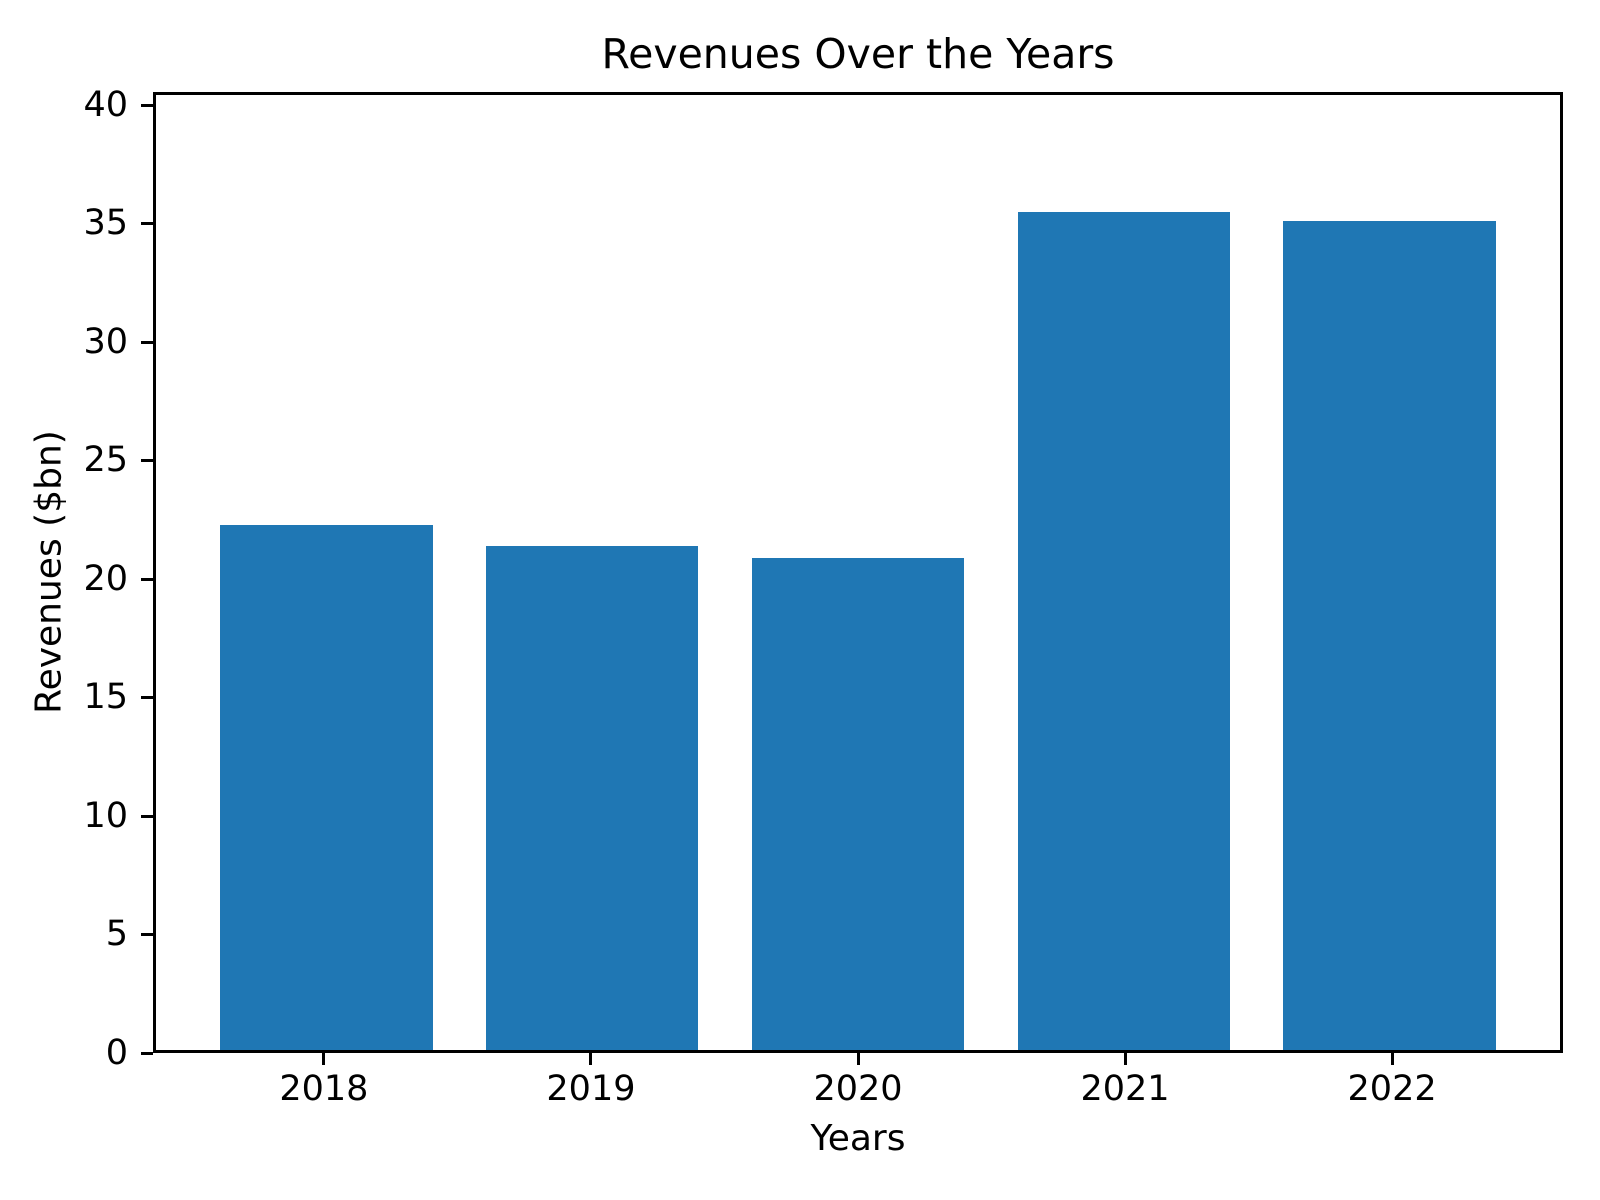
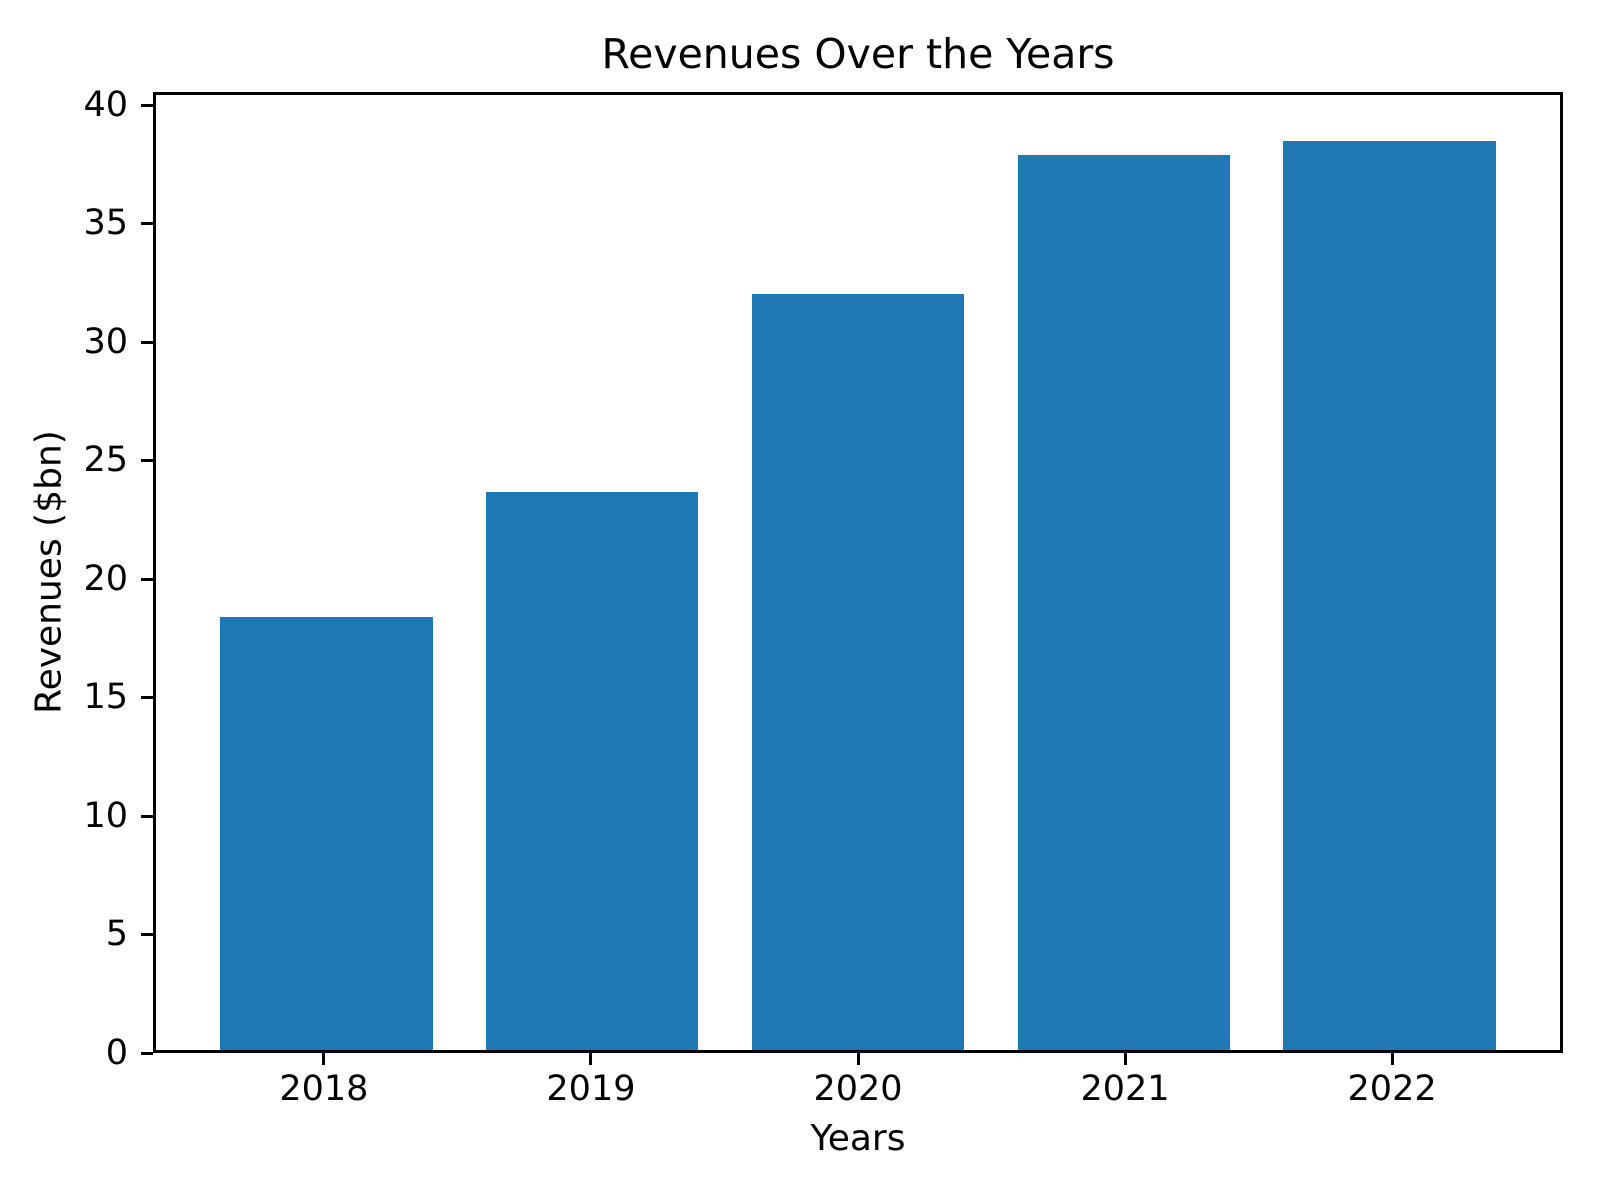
2018: 22.3 -> 18.4
2019: 21.4 -> 23.7
2020: 20.9 -> 32.1
2021: 35.6 -> 38.0
2022: 35.2 -> 38.6
